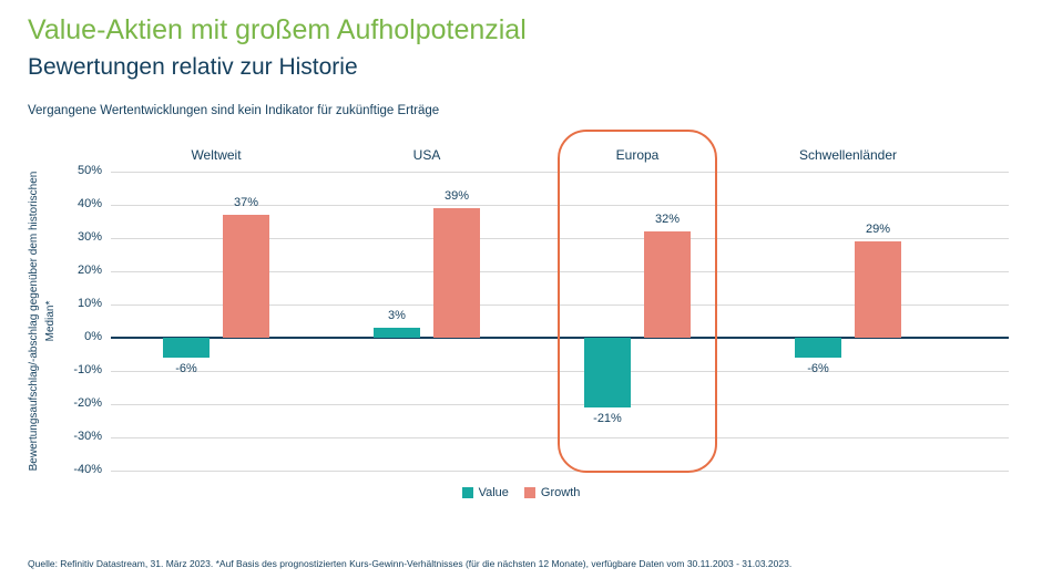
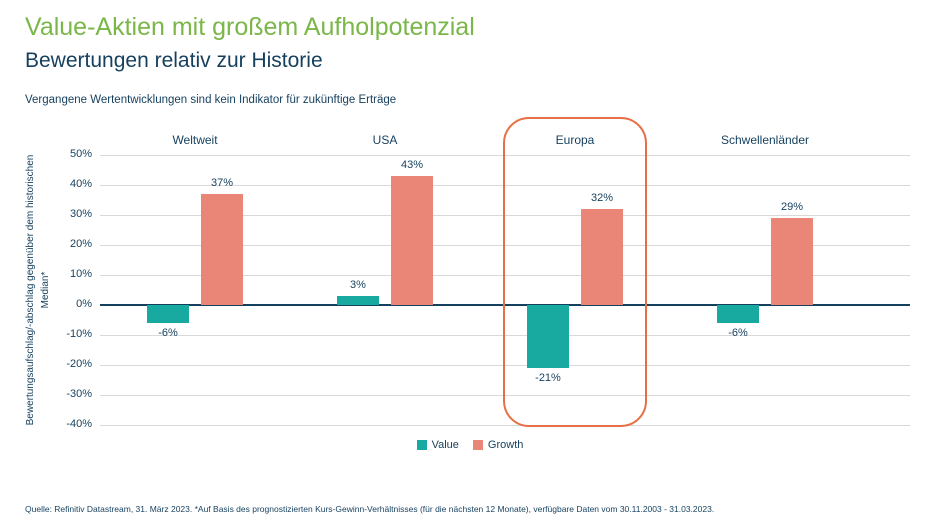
Growth/USA: 39% -> 43%
